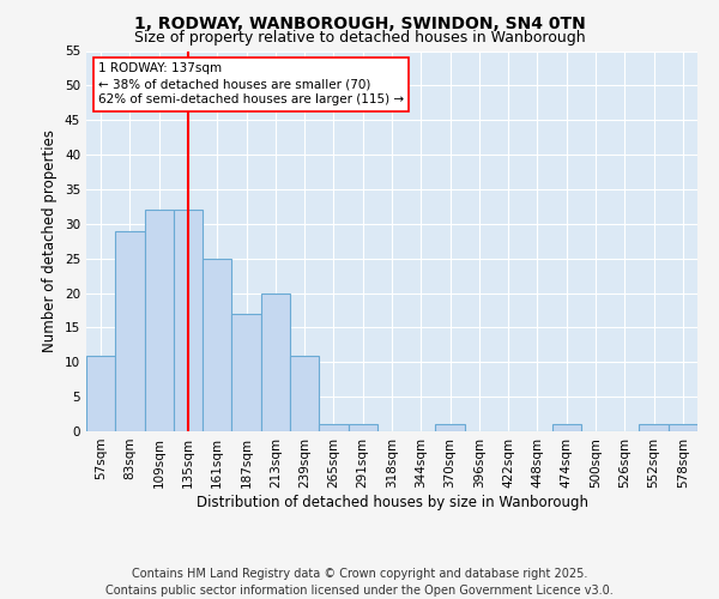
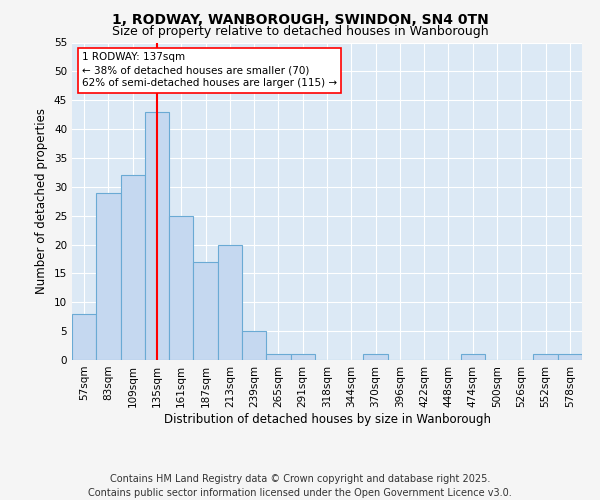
57sqm: 11 -> 8
135sqm: 32 -> 43
239sqm: 11 -> 5
